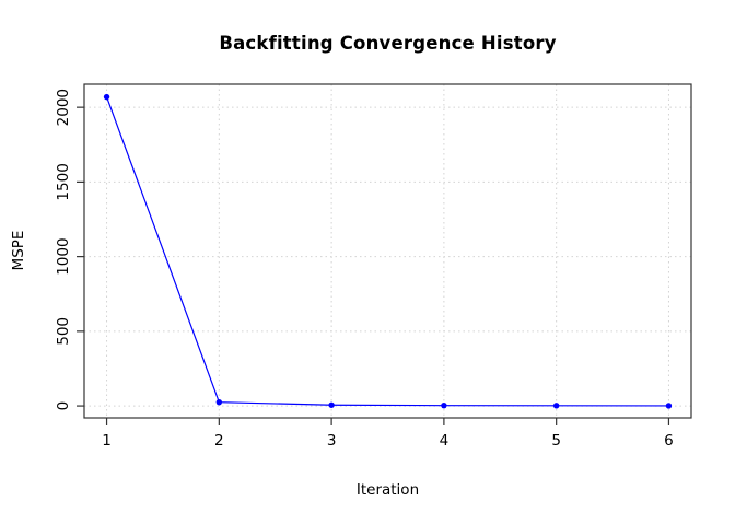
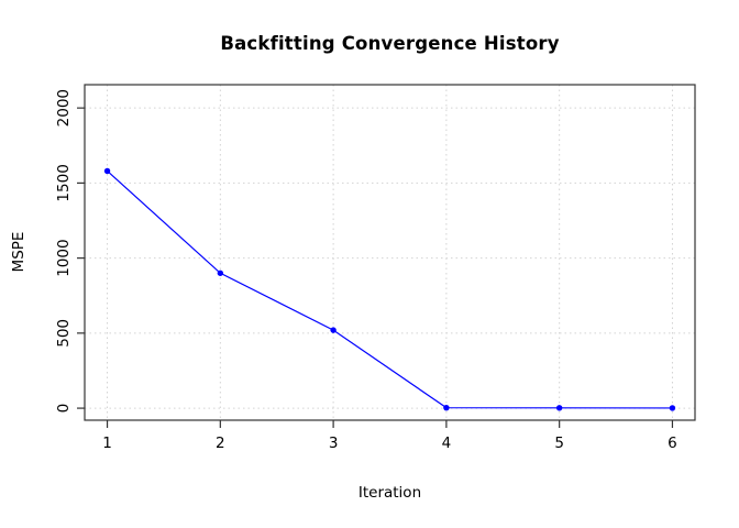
1: 2070 -> 1580
2: 20 -> 900
3: 10 -> 520
